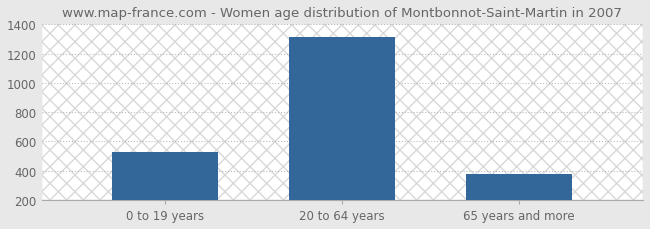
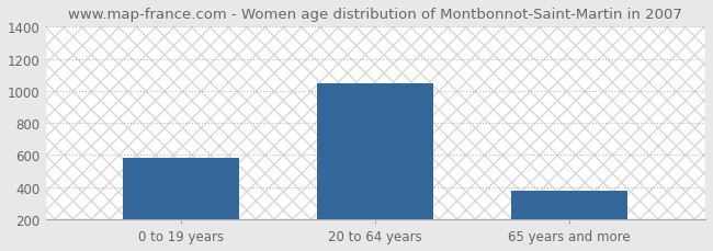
0 to 19 years: 530 -> 580
20 to 64 years: 1310 -> 1050
